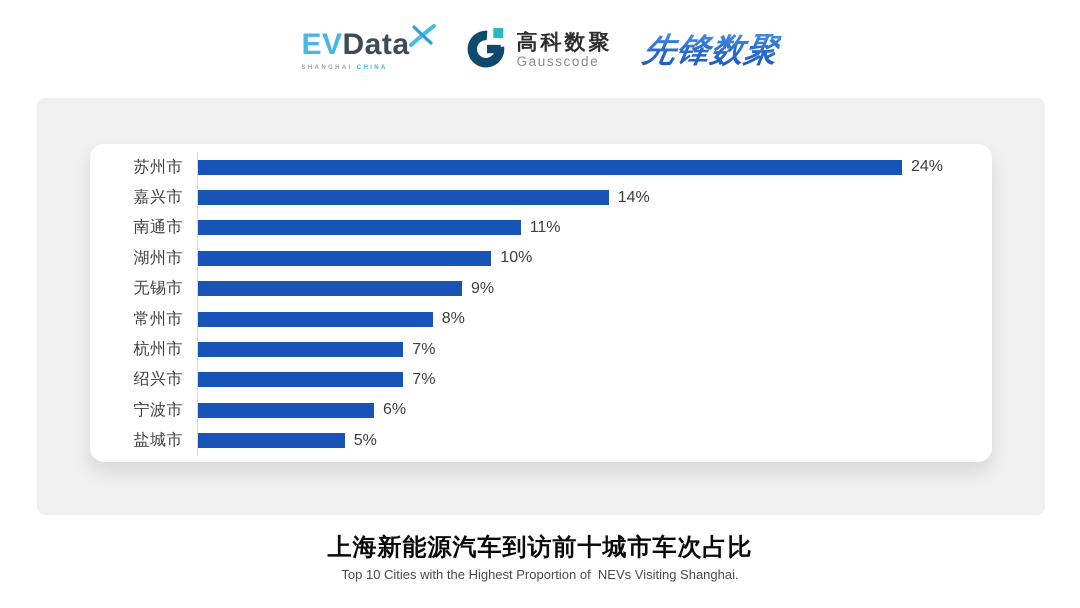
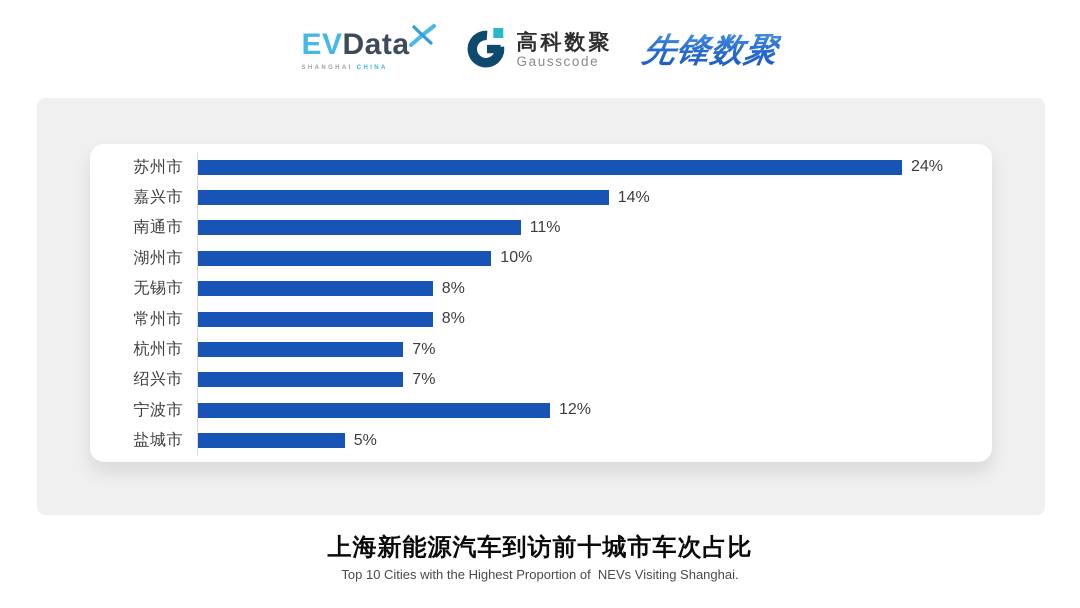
无锡市: 9% -> 8%
宁波市: 6% -> 12%
